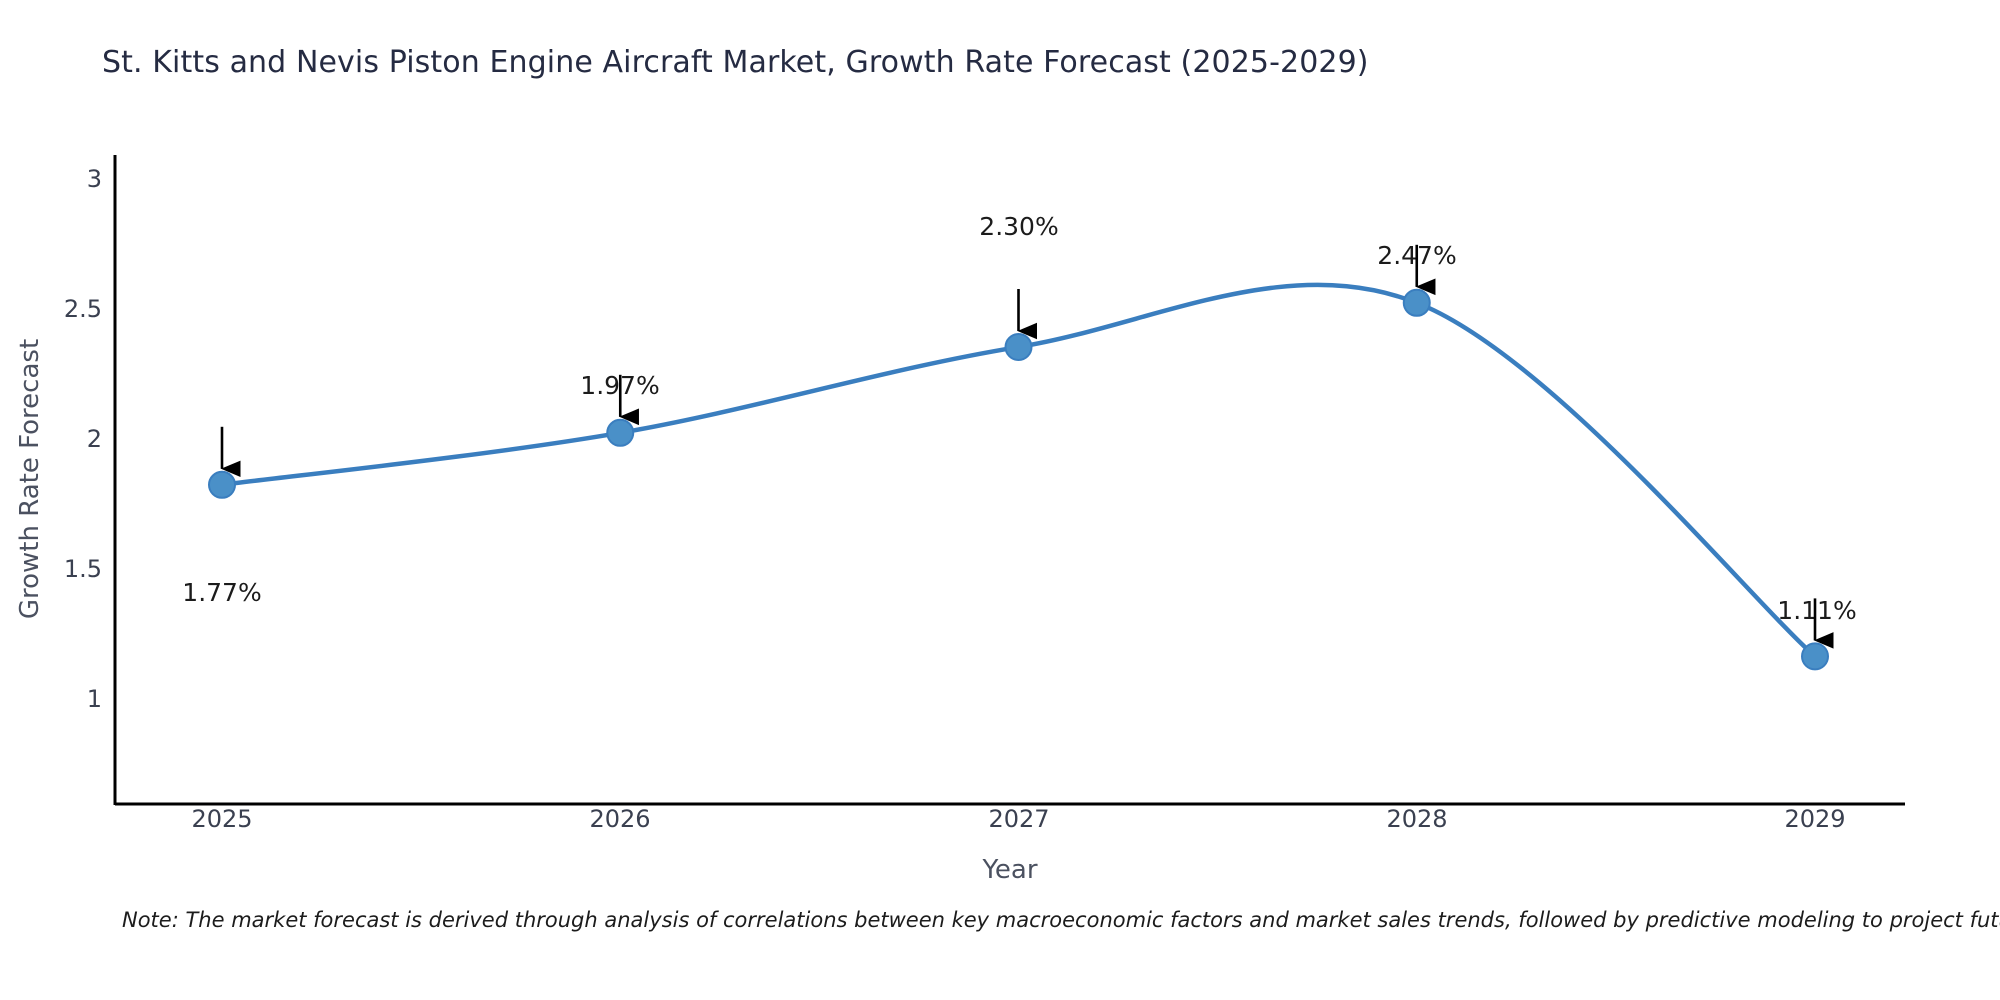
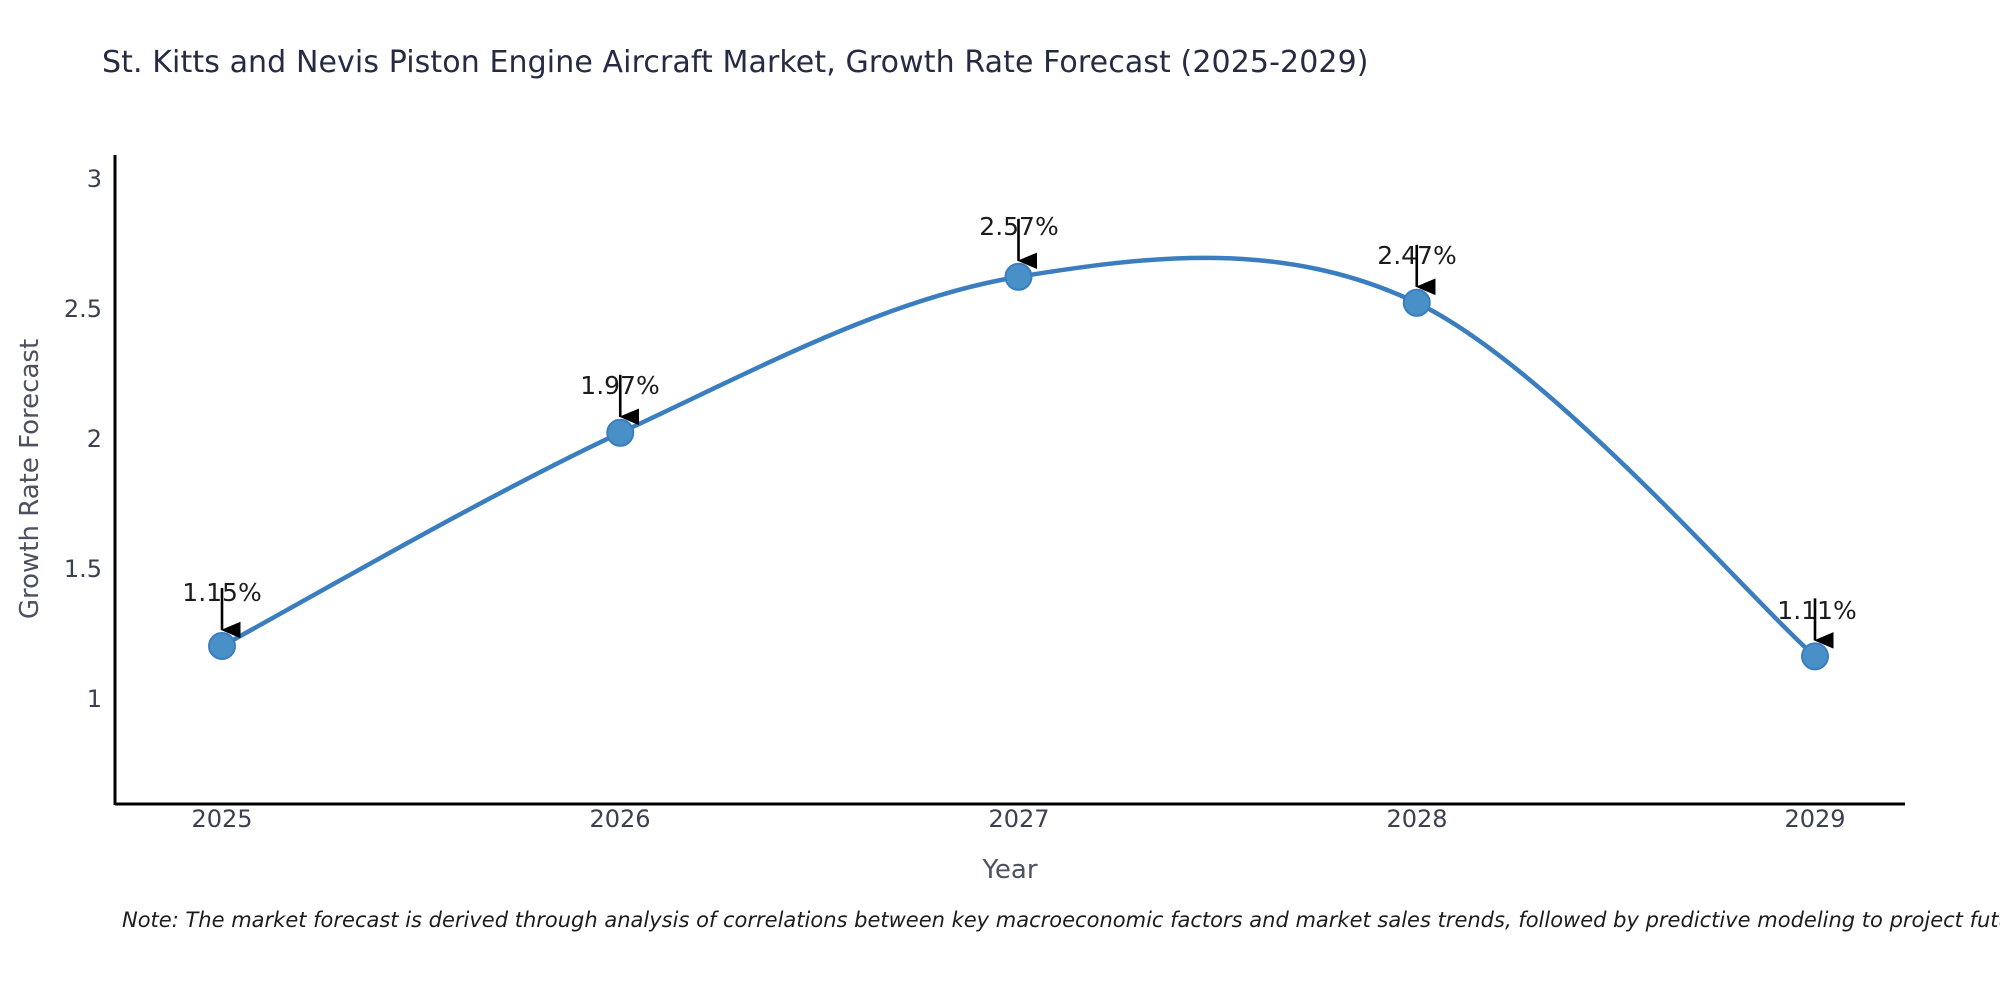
2025: 1.77% -> 1.15%
2027: 2.30% -> 2.57%
